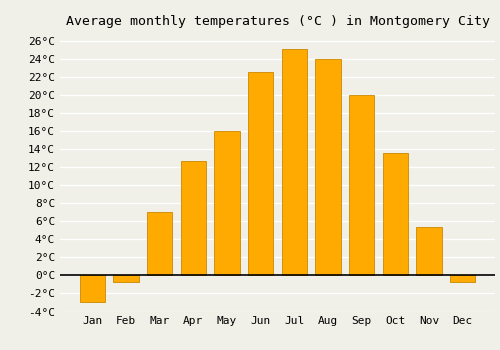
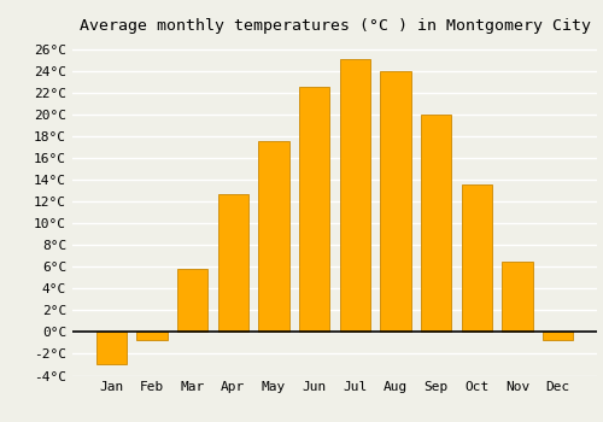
Mar: 7.0°C -> 5.8°C
May: 16.0°C -> 17.5°C
Nov: 5.4°C -> 6.5°C
